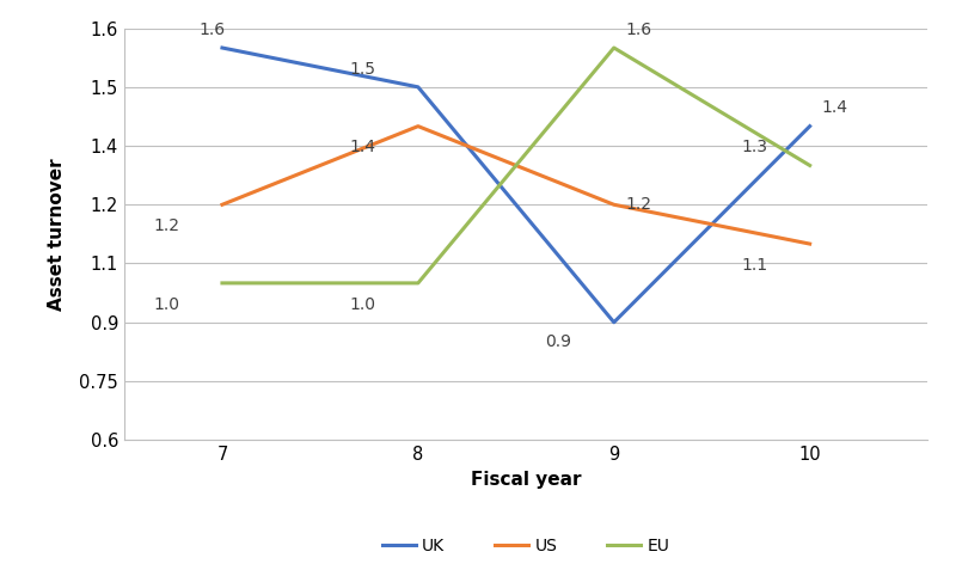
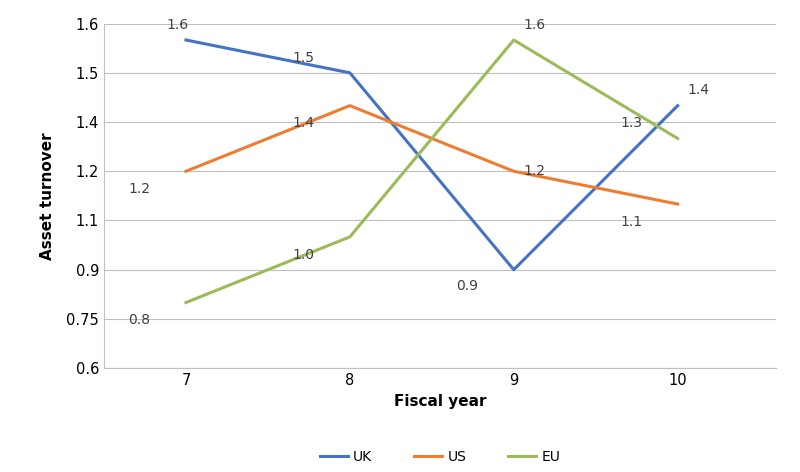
EU/7: 1.0 -> 0.8
